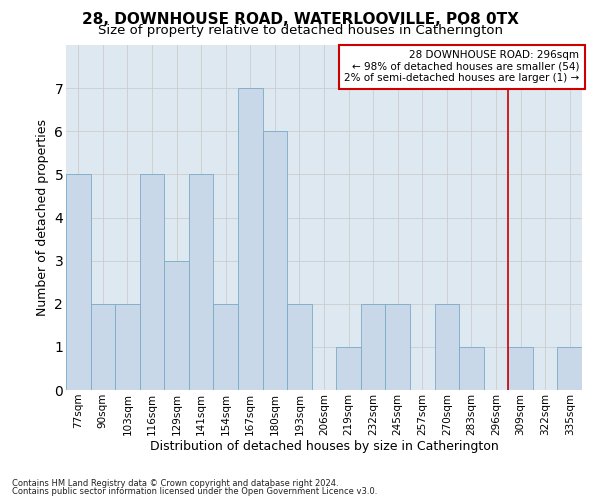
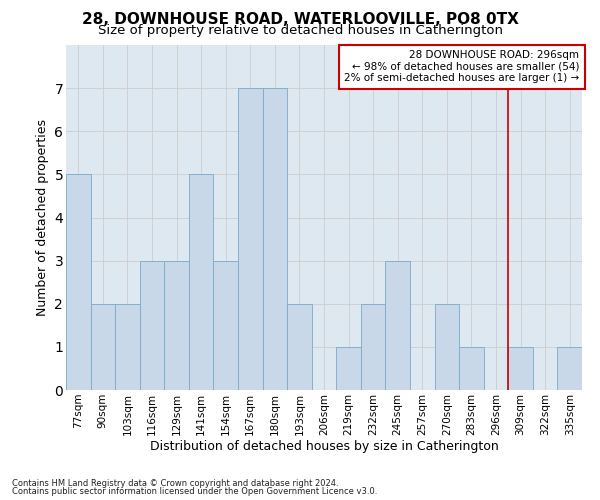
116sqm: 5 -> 3
154sqm: 2 -> 3
180sqm: 6 -> 7
245sqm: 2 -> 3
